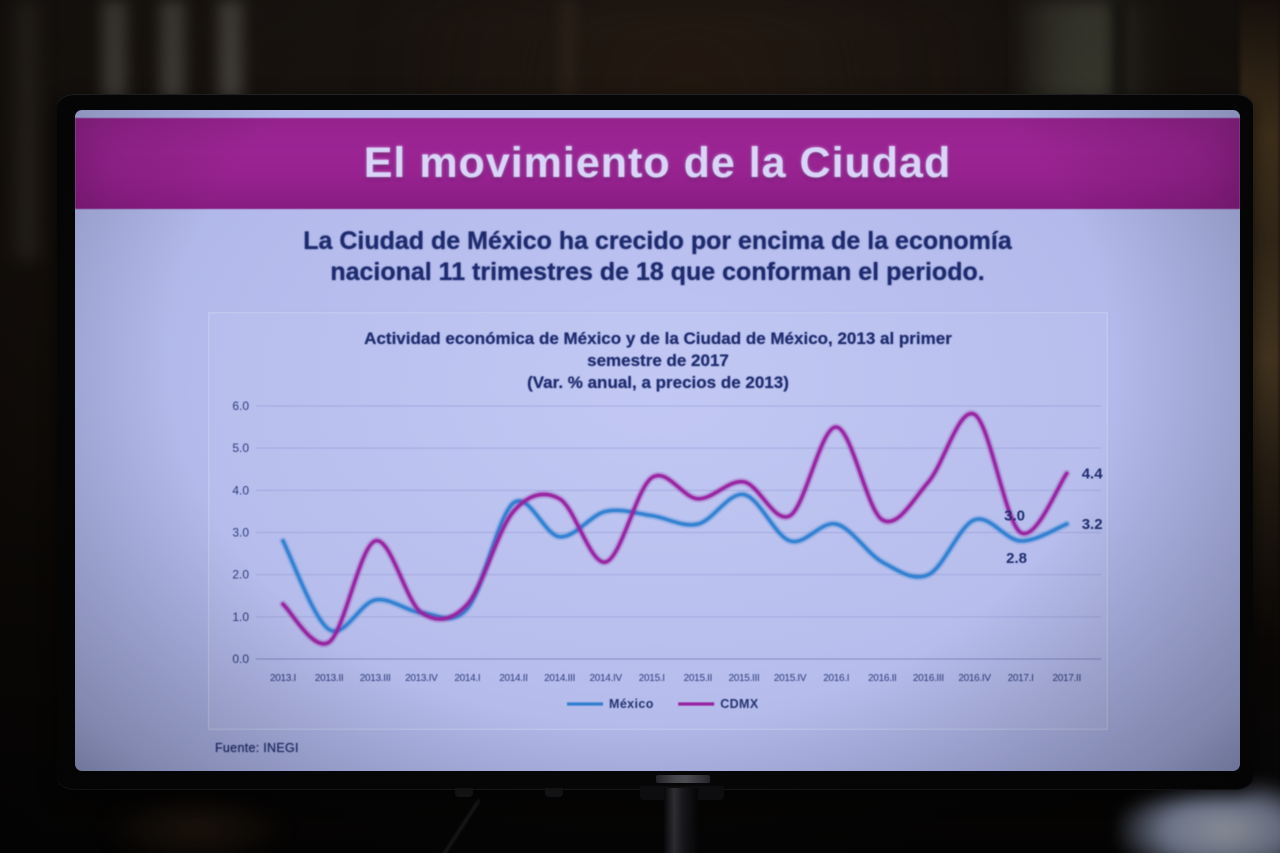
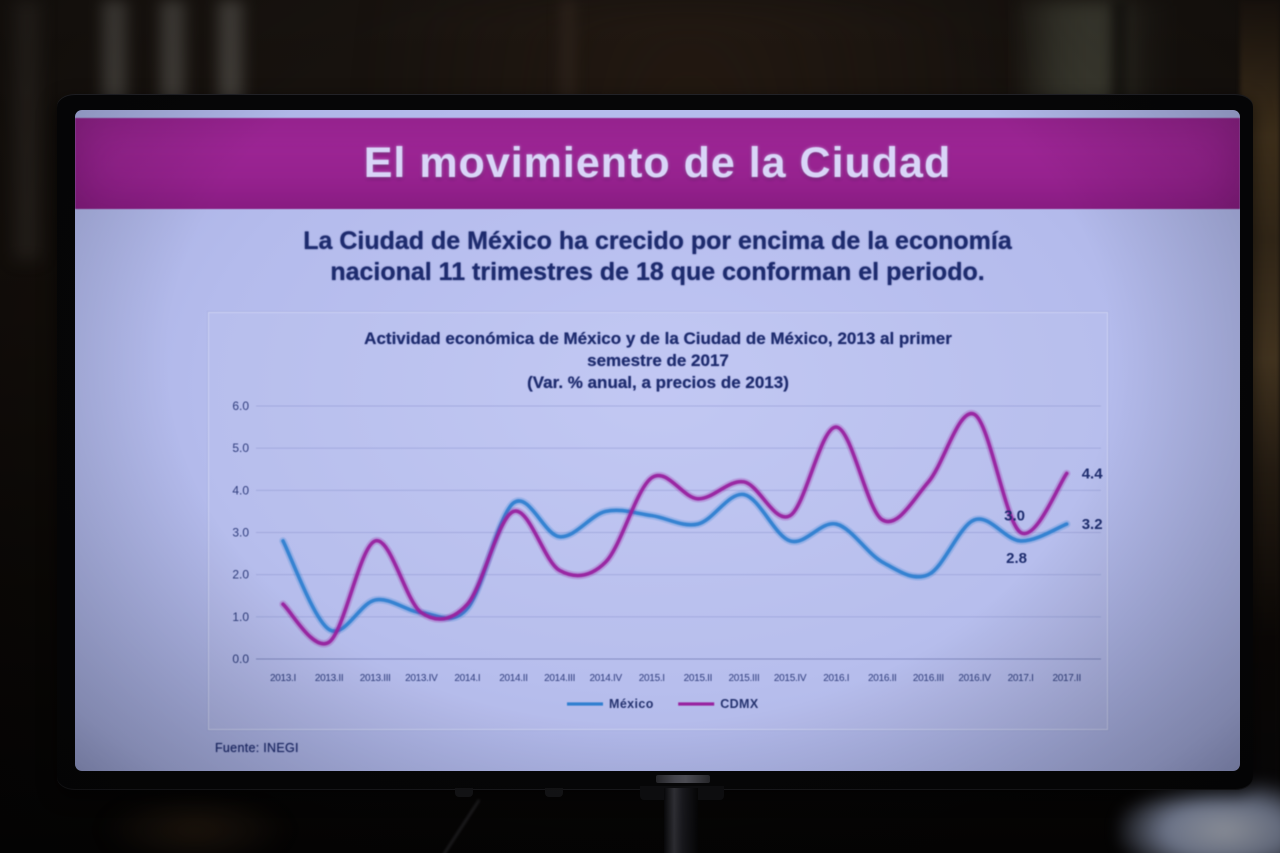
CDMX/2014.III: 3.8 -> 2.1
